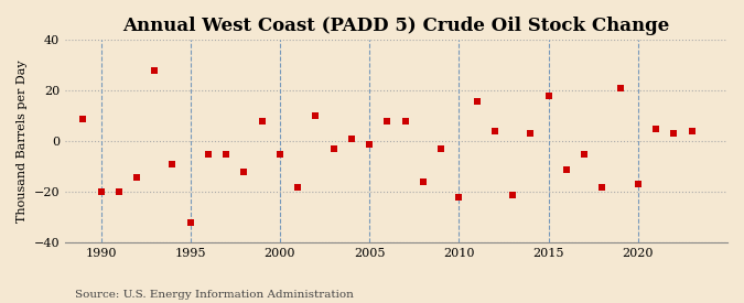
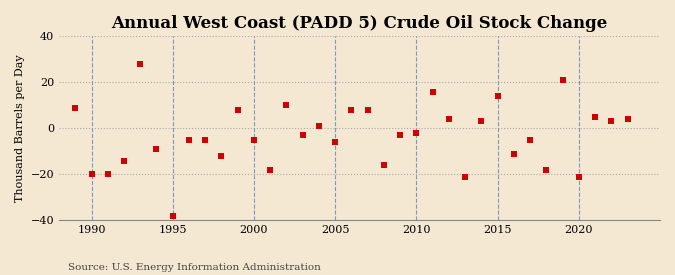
1995: -32 -> -38
2005: -1 -> -6
2010: -22 -> -2
2015: 18 -> 14
2020: -17 -> -21
